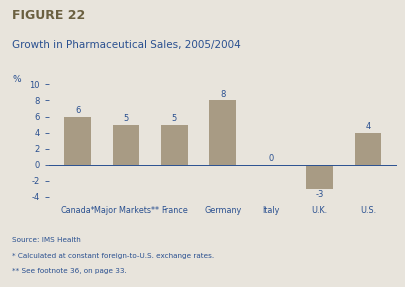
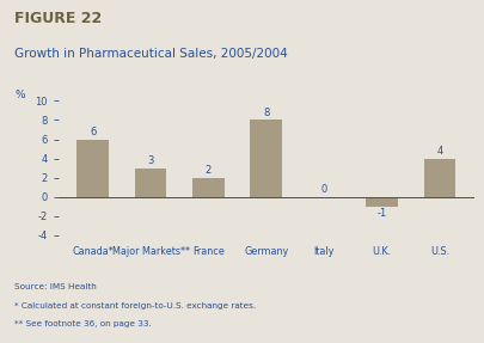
Major Markets**: 5 -> 3
France: 5 -> 2
U.K.: -3 -> -1
